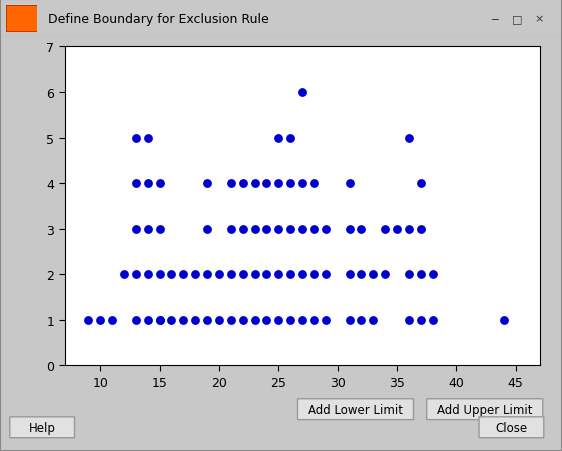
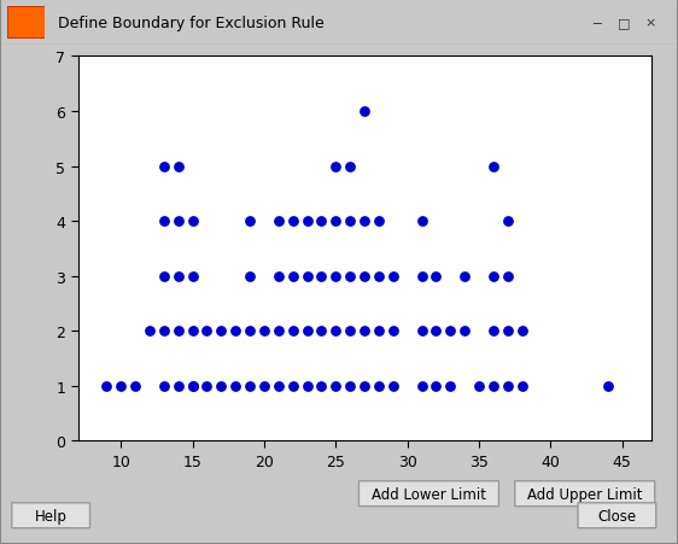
35: 3 -> 1
